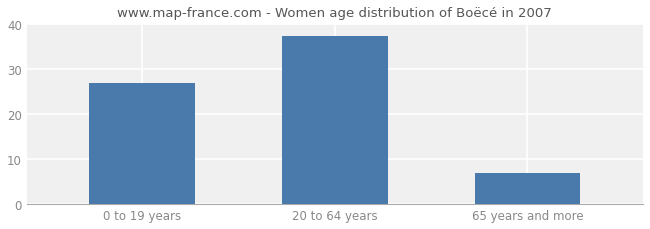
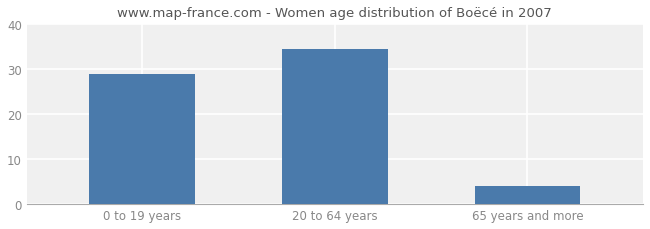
0 to 19 years: 27.0 -> 29.0
20 to 64 years: 37.5 -> 34.5
65 years and more: 7.0 -> 4.0
